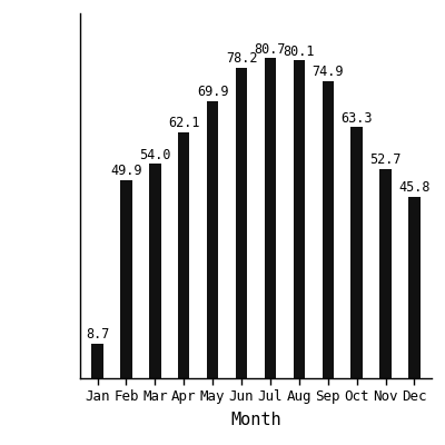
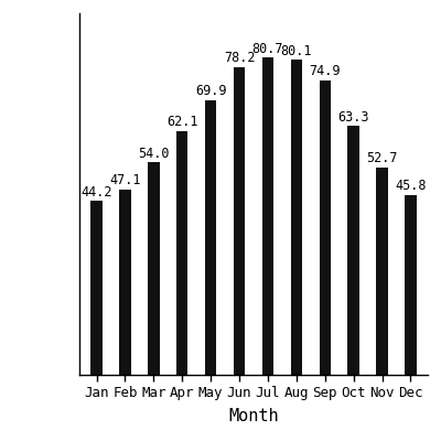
Jan: 8.7 -> 44.2
Feb: 49.9 -> 47.1
